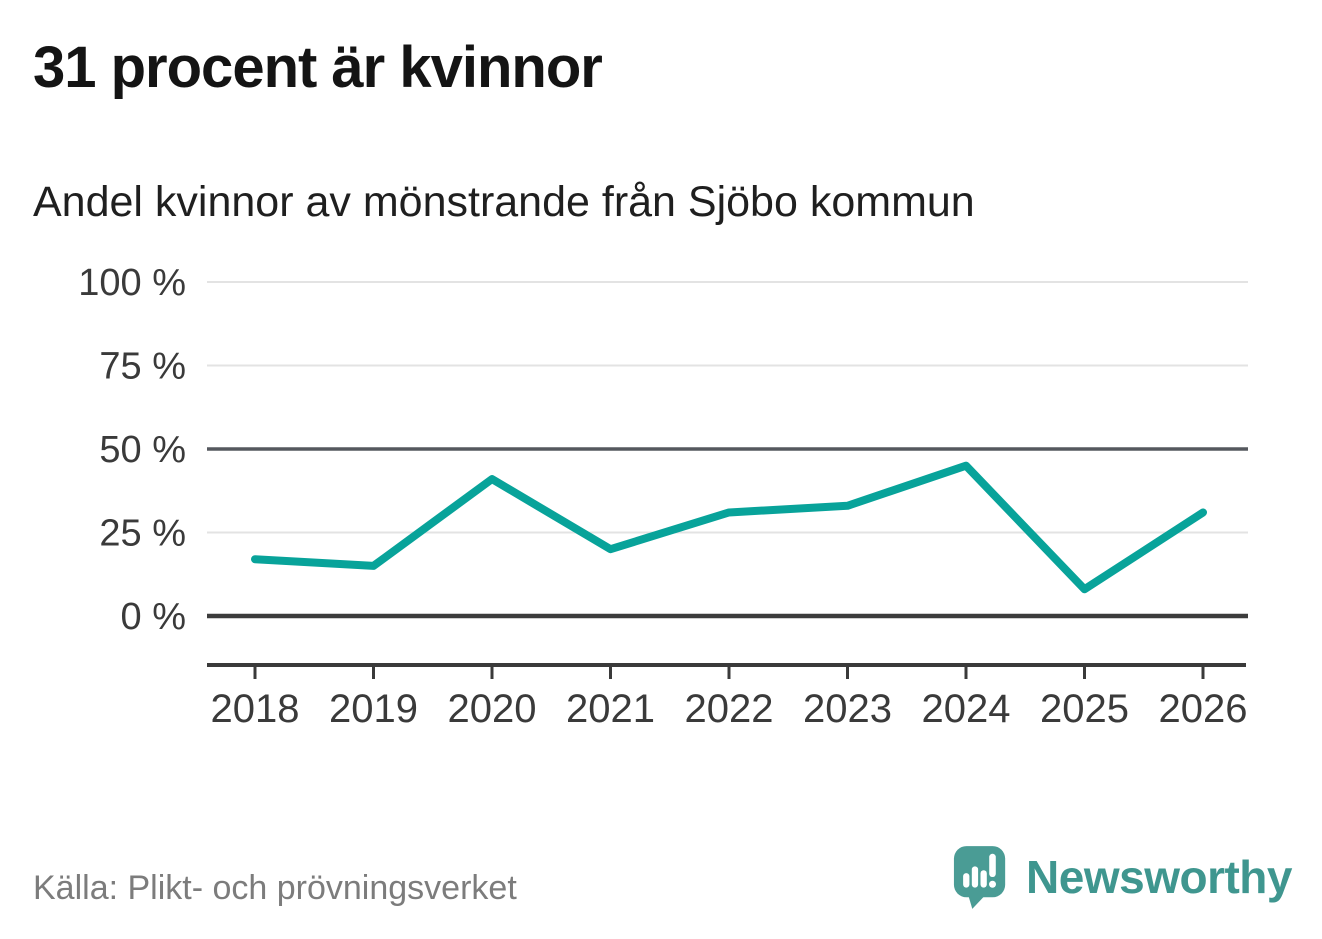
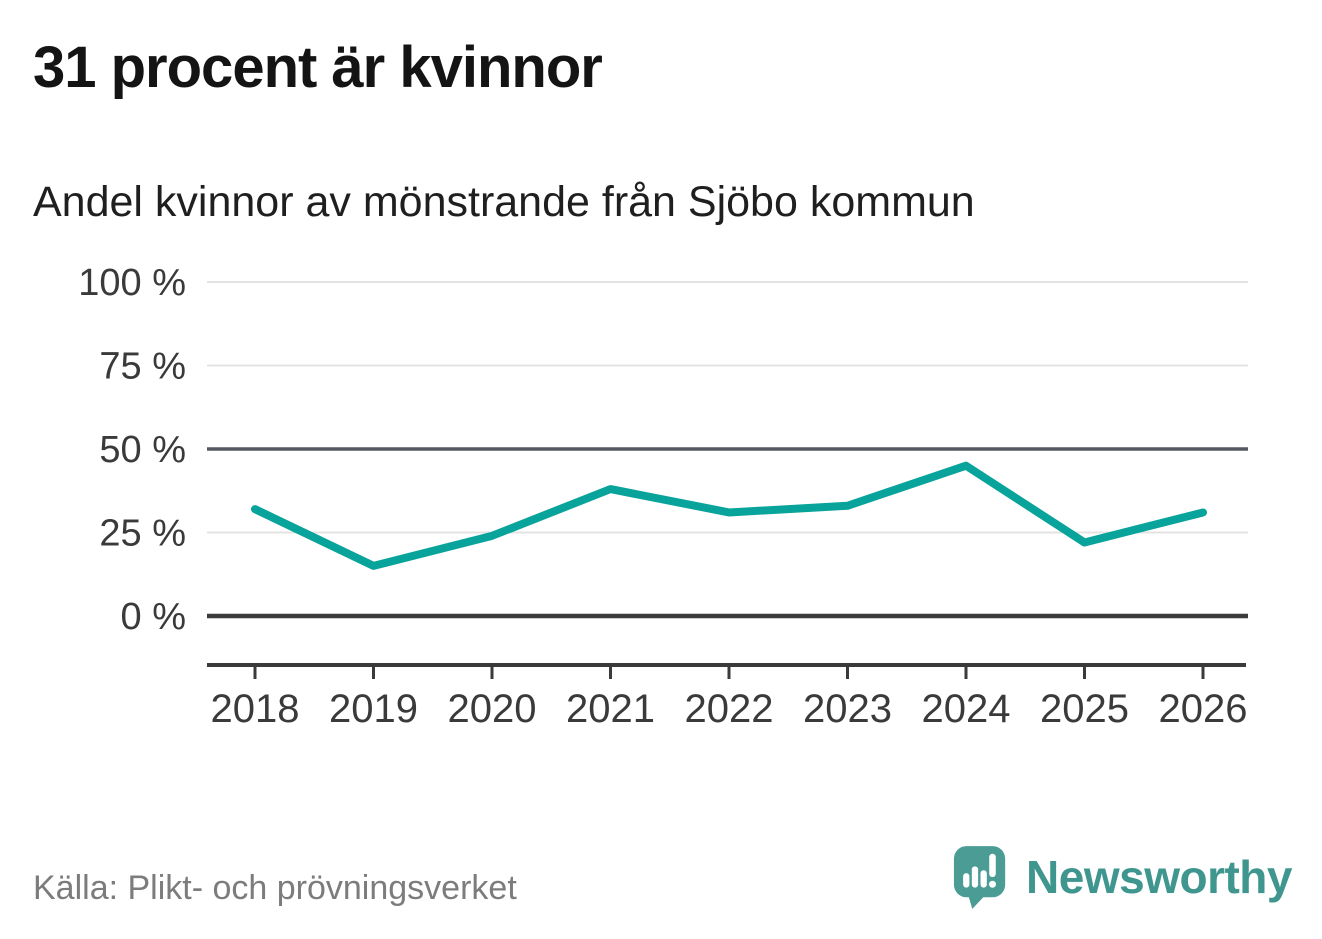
2018: 17% -> 32%
2020: 41% -> 24%
2021: 20% -> 38%
2025: 8% -> 22%
